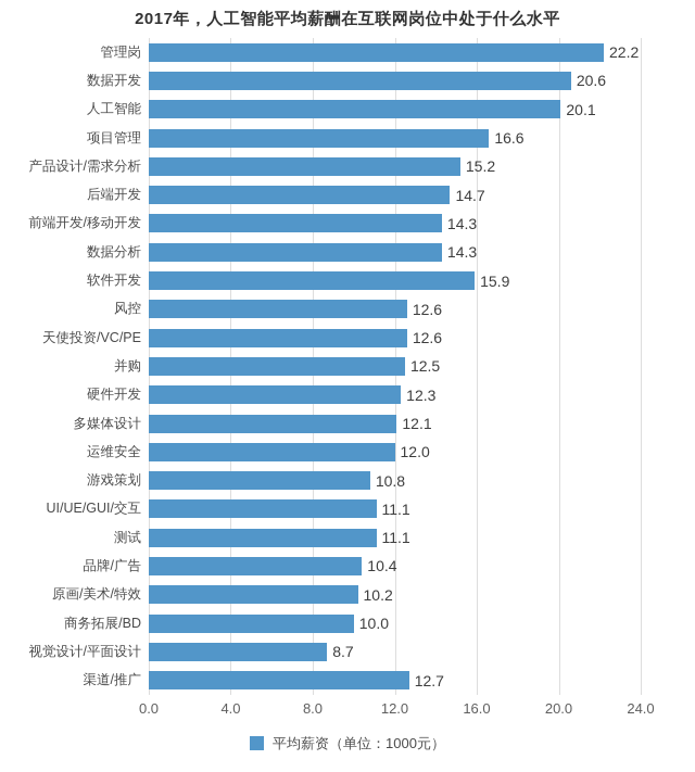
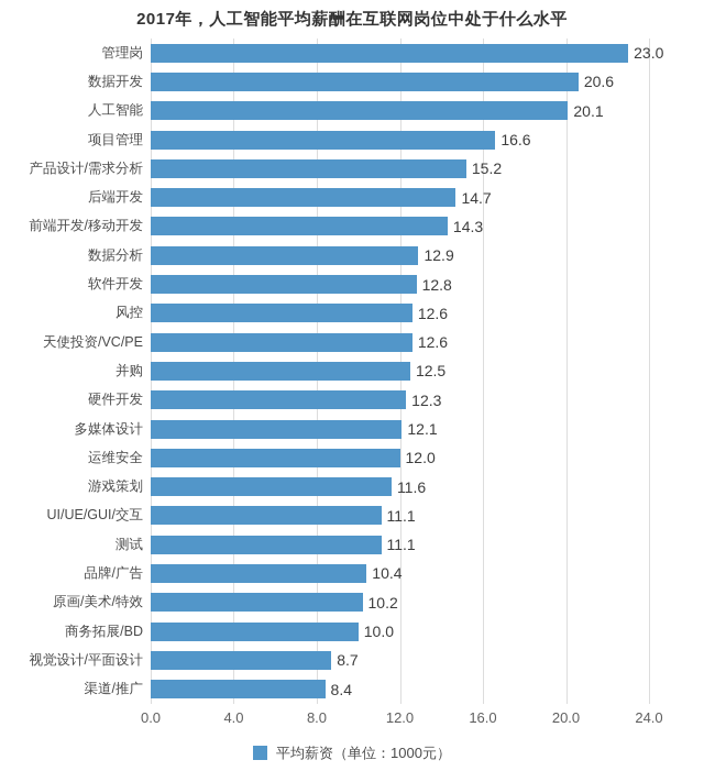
管理岗: 22.2 -> 23.0
数据分析: 14.3 -> 12.9
软件开发: 15.9 -> 12.8
游戏策划: 10.8 -> 11.6
渠道/推广: 12.7 -> 8.4
